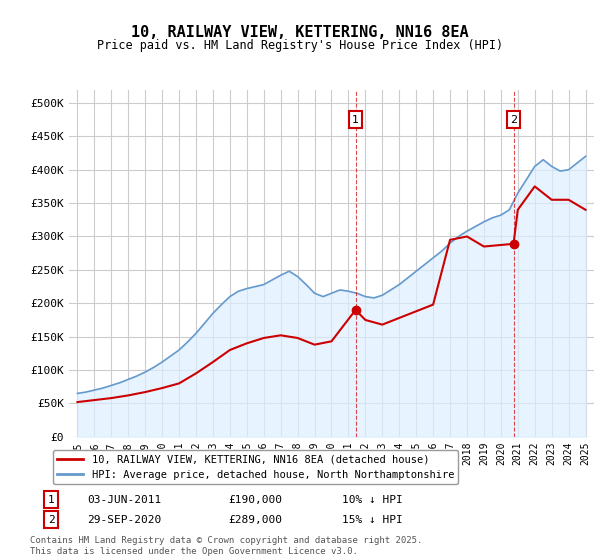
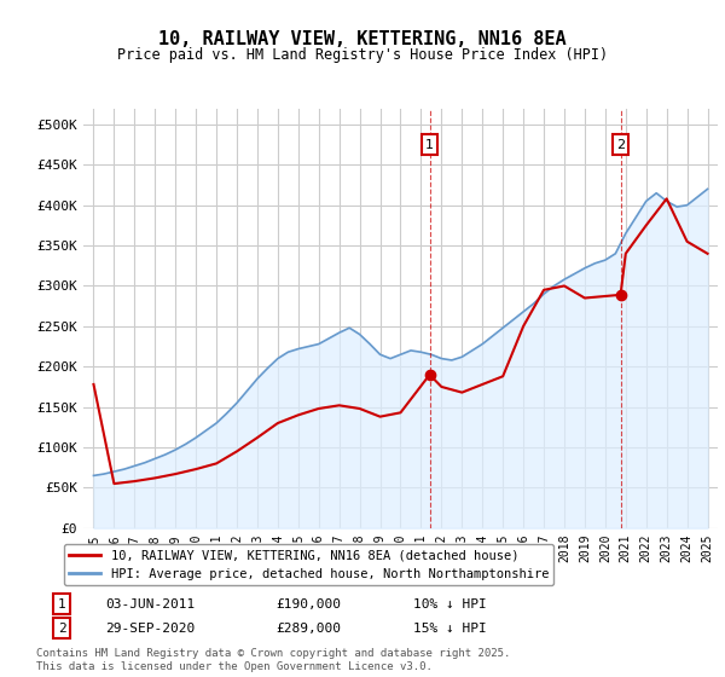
10, RAILWAY VIEW, KETTERING, NN16 8EA (detached house)/1995: £52K -> £178K
10, RAILWAY VIEW, KETTERING, NN16 8EA (detached house)/2016: £198K -> £250K
10, RAILWAY VIEW, KETTERING, NN16 8EA (detached house)/2023: £355K -> £408K
